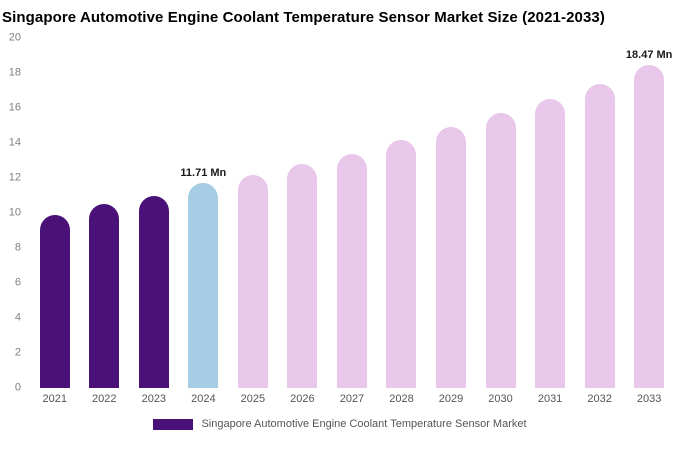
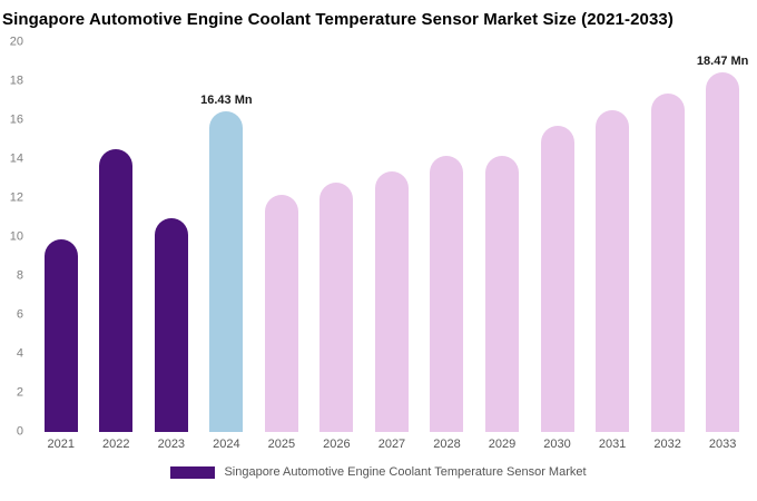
2022: 10.5 -> 14.5
2024: 11.71 -> 16.43
2029: 14.9 -> 14.2
